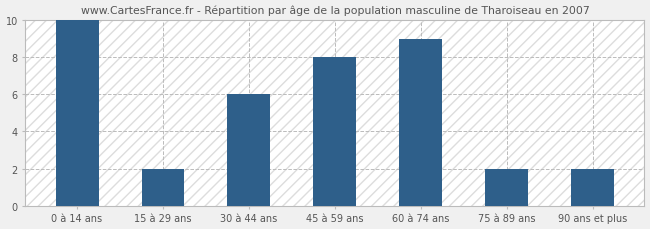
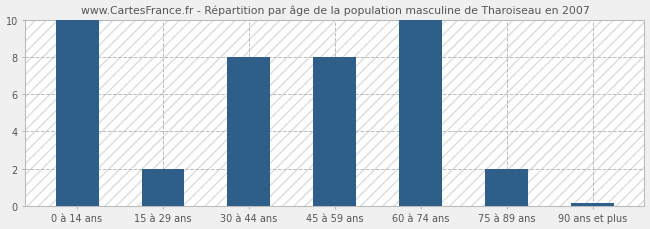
30 à 44 ans: 6.0 -> 8.0
60 à 74 ans: 9.0 -> 10.0
90 ans et plus: 2.0 -> 0.1
